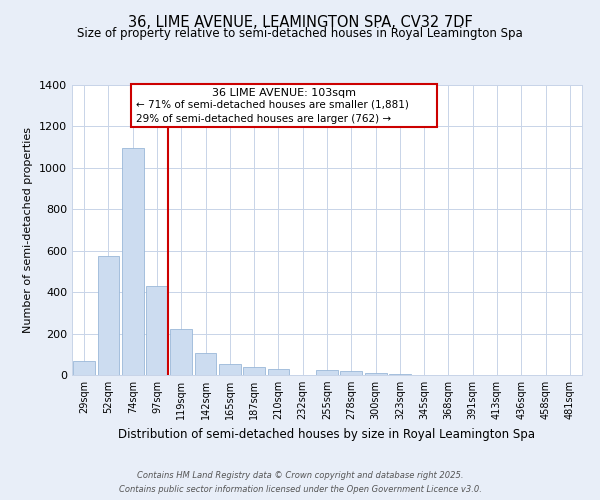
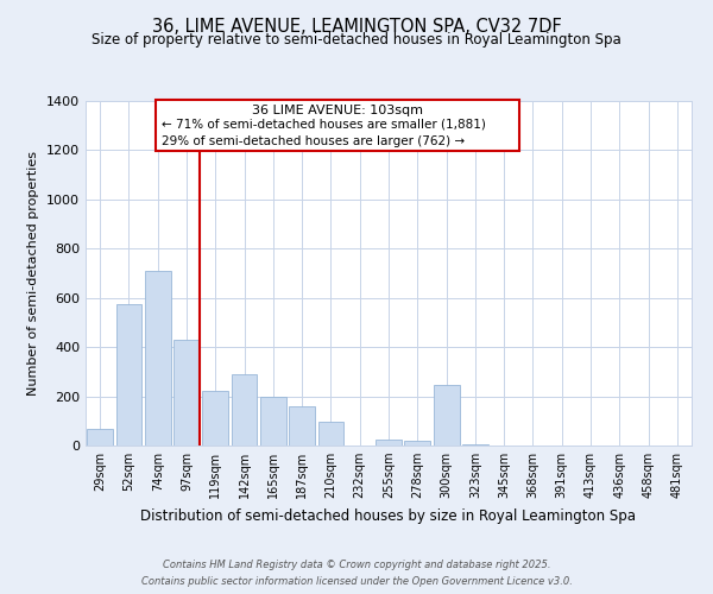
74sqm: 1095 -> 710
142sqm: 105 -> 290
165sqm: 55 -> 200
187sqm: 40 -> 160
210sqm: 30 -> 95
300sqm: 10 -> 245
